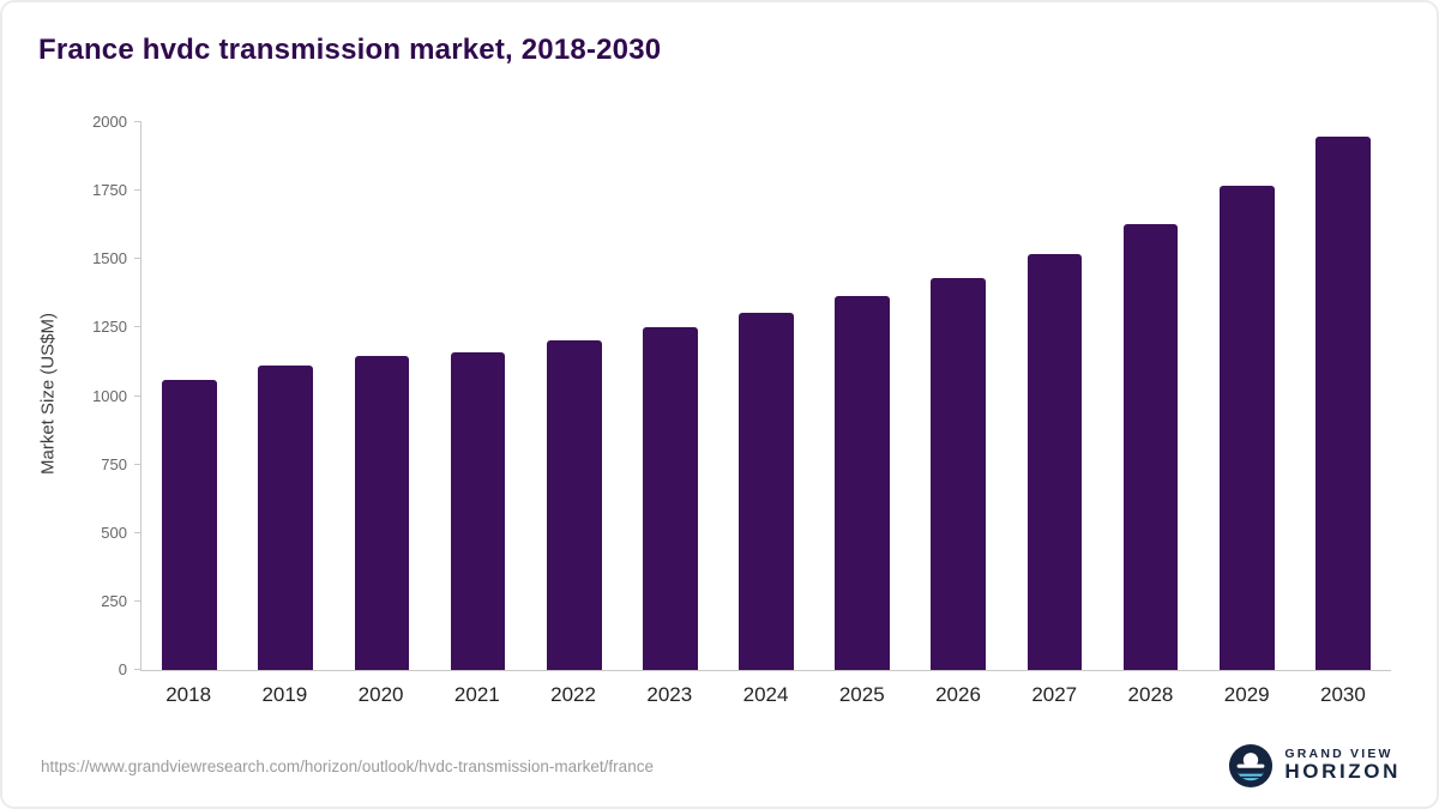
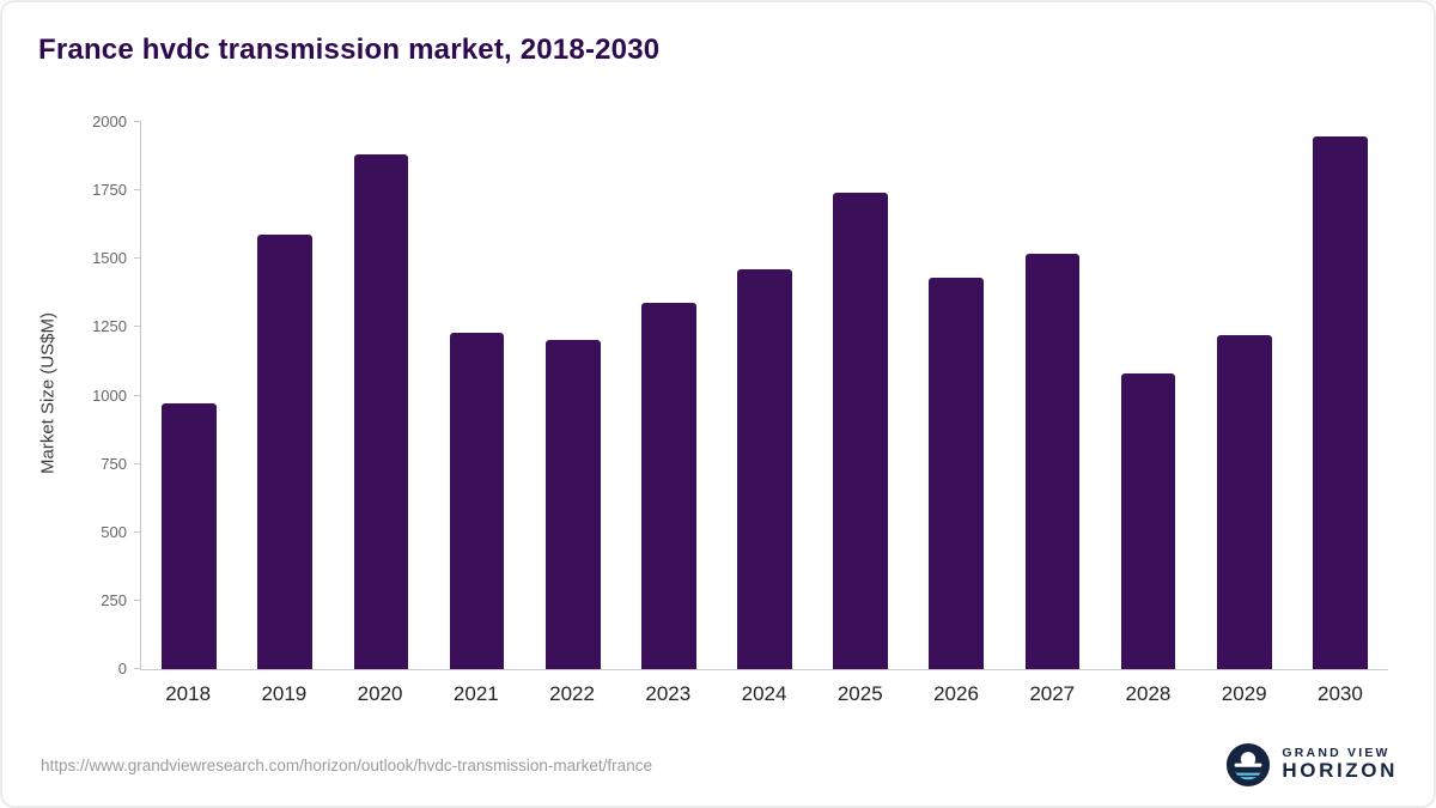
2018: 1060 -> 970
2019: 1110 -> 1590
2020: 1140 -> 1880
2021: 1160 -> 1230
2023: 1250 -> 1340
2024: 1300 -> 1460
2025: 1360 -> 1740
2028: 1630 -> 1080
2029: 1770 -> 1220
